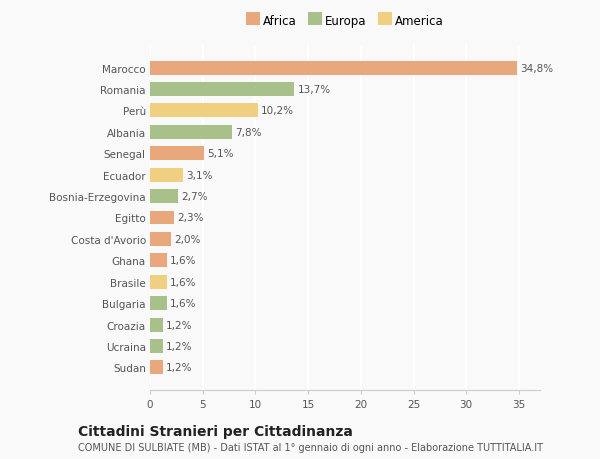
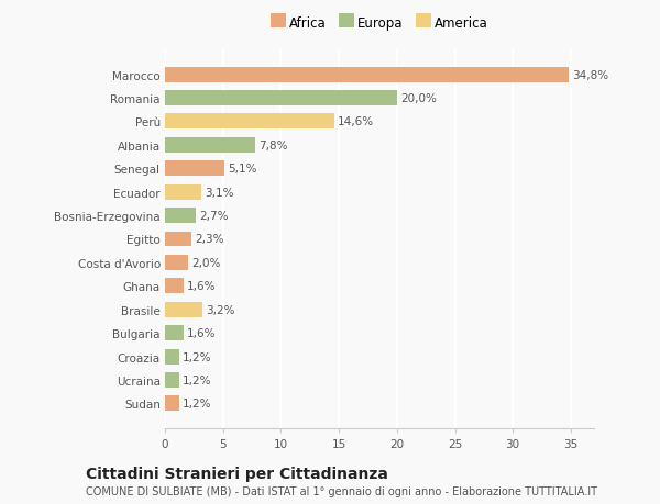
Romania: 13,7% -> 20,0%
Perù: 10,2% -> 14,6%
Brasile: 1,6% -> 3,2%
